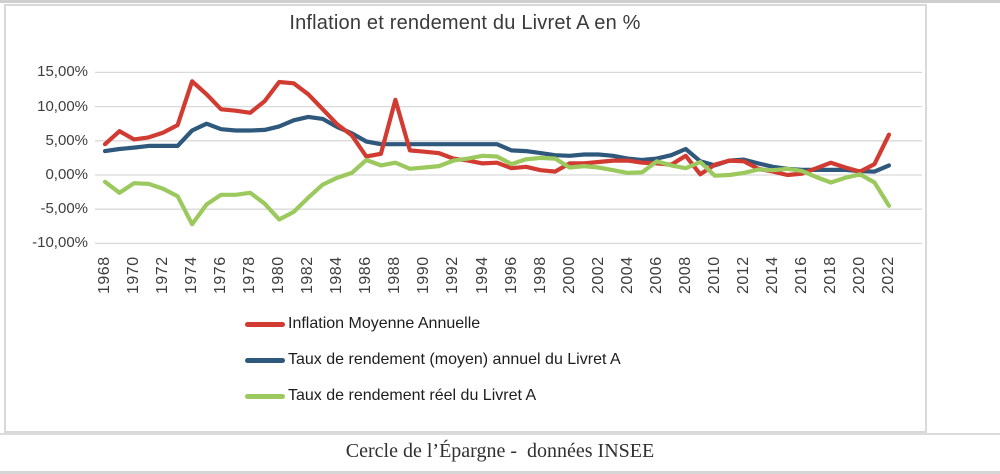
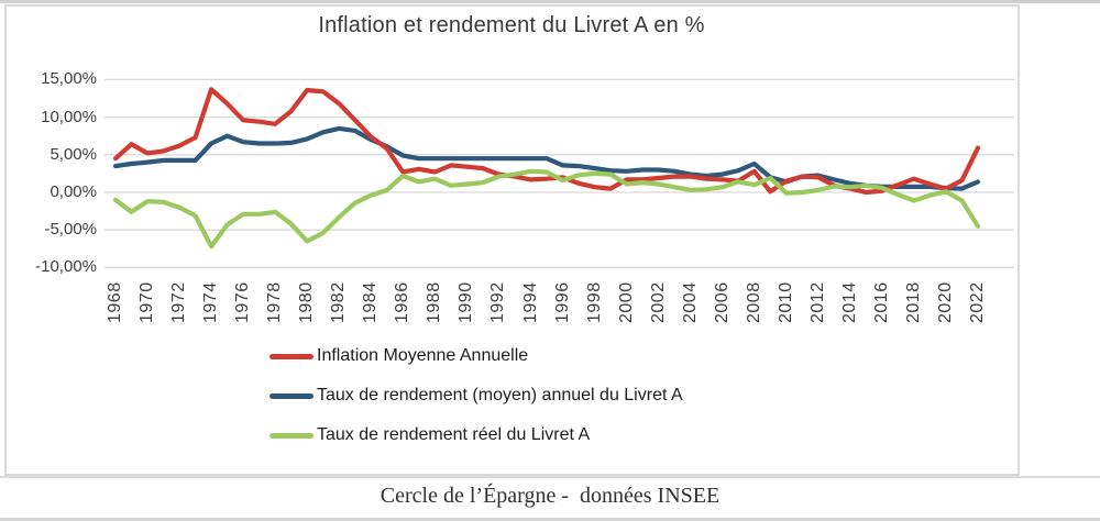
Inflation Moyenne Annuelle/1988: 11% -> 3%
Inflation Moyenne Annuelle/1996: 1% -> 2%
Taux de rendement réel du Livret A/2006: 2% -> 1%
